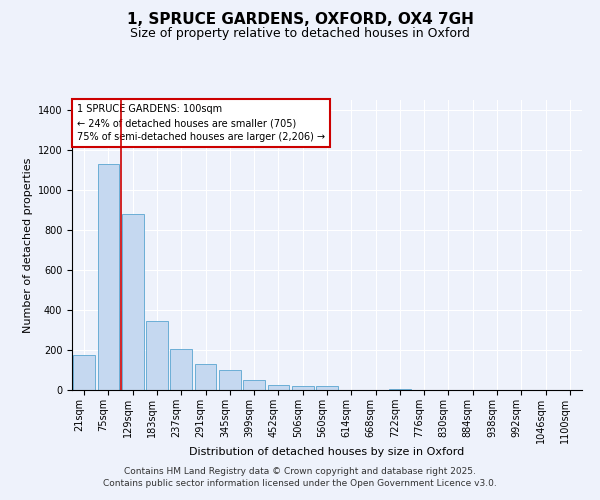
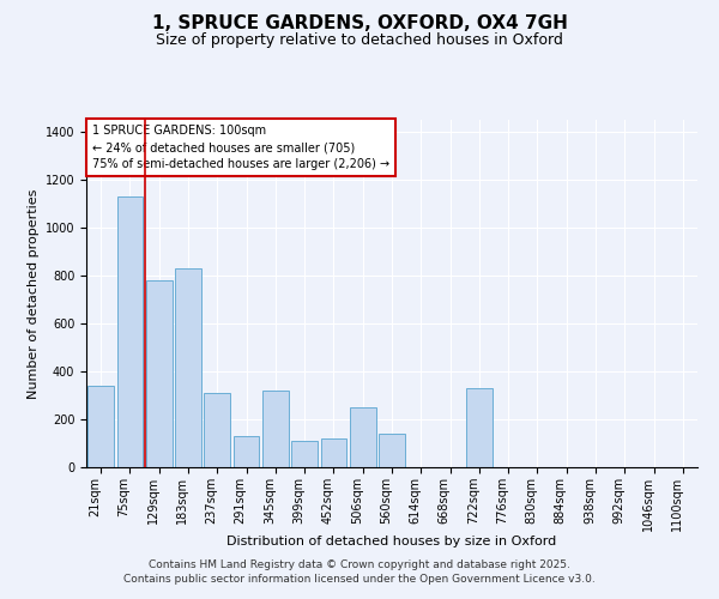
21sqm: 180 -> 340
129sqm: 880 -> 780
183sqm: 340 -> 830
237sqm: 200 -> 310
345sqm: 100 -> 320
399sqm: 50 -> 110
452sqm: 20 -> 120
506sqm: 20 -> 250
560sqm: 20 -> 140
722sqm: 0 -> 330
